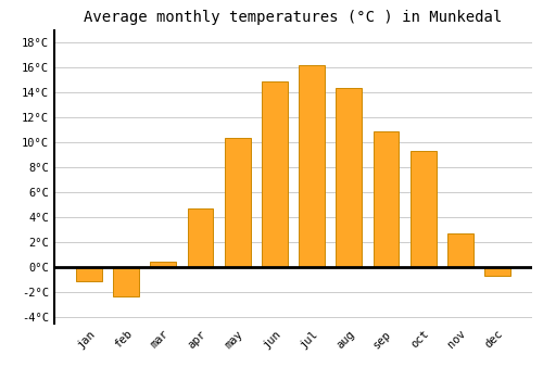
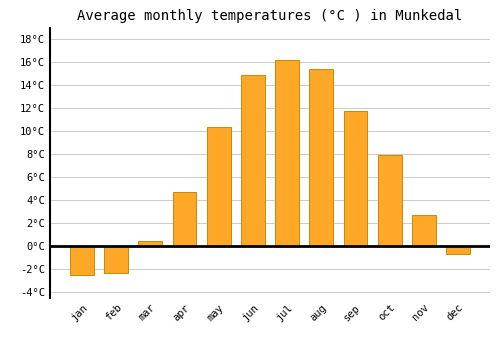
jan: -1.1°C -> -2.5°C
aug: 14.4°C -> 15.4°C
sep: 10.9°C -> 11.8°C
oct: 9.3°C -> 7.9°C
